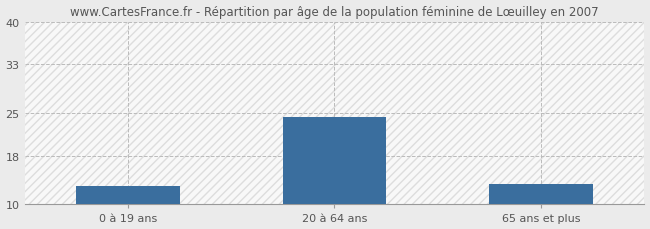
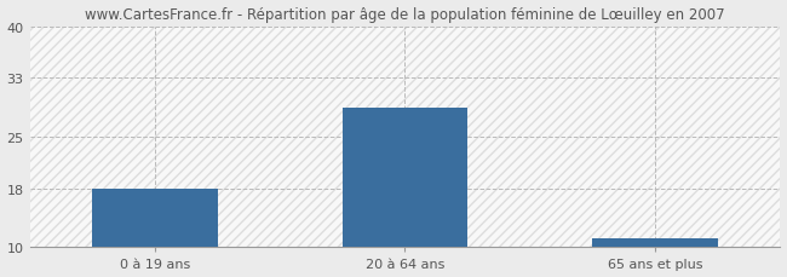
0 à 19 ans: 13.0 -> 17.9
20 à 64 ans: 24.4 -> 29.0
65 ans et plus: 13.4 -> 11.2
